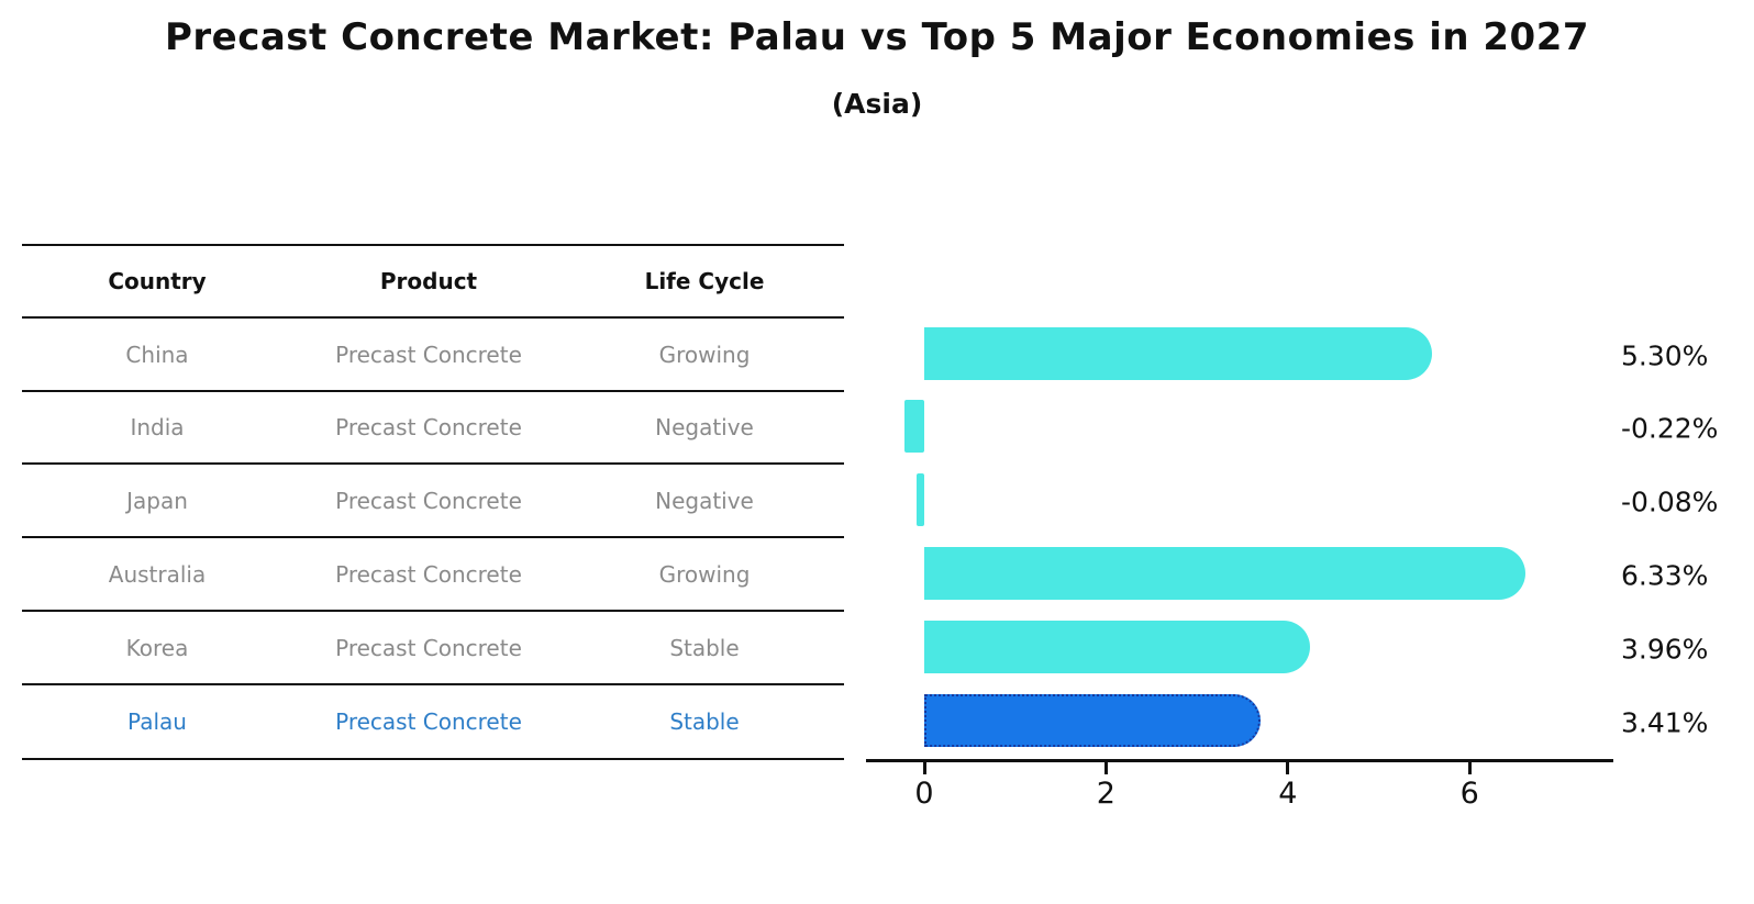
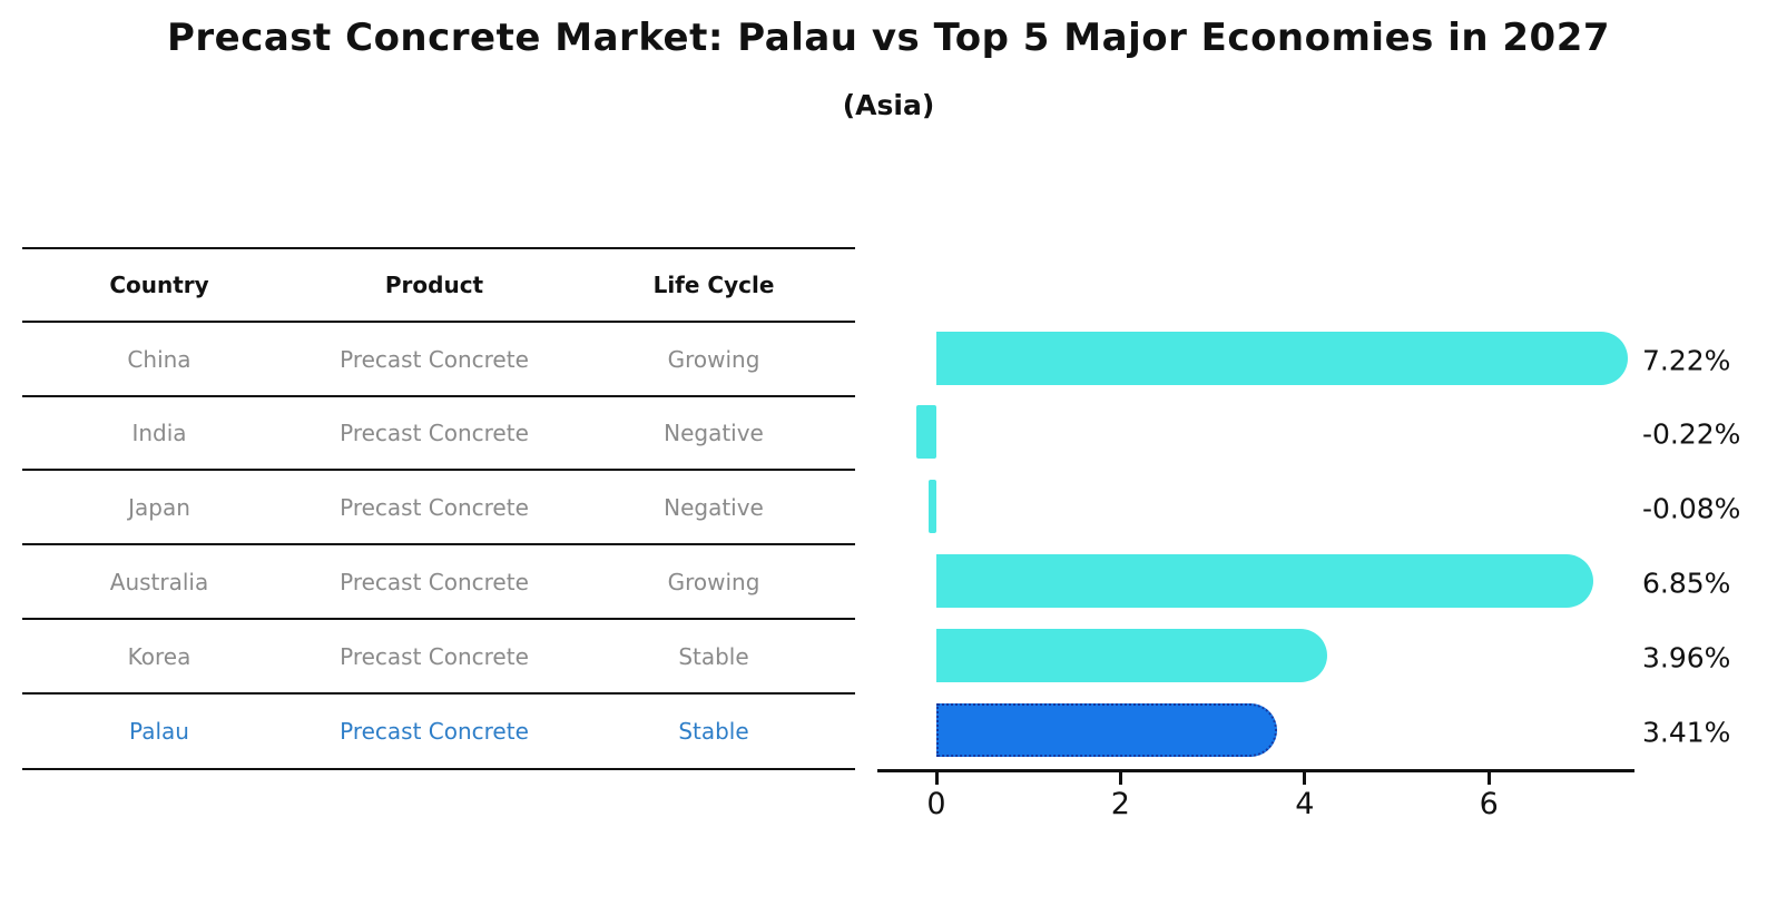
China: 5.30% -> 7.22%
Australia: 6.33% -> 6.85%
